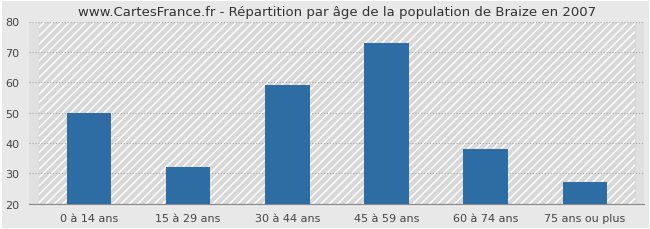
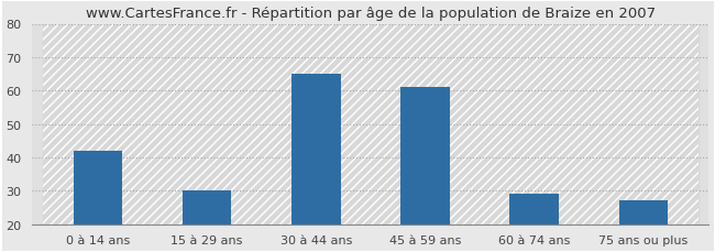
0 à 14 ans: 50 -> 42
15 à 29 ans: 32 -> 30
30 à 44 ans: 59 -> 65
45 à 59 ans: 73 -> 61
60 à 74 ans: 38 -> 29
